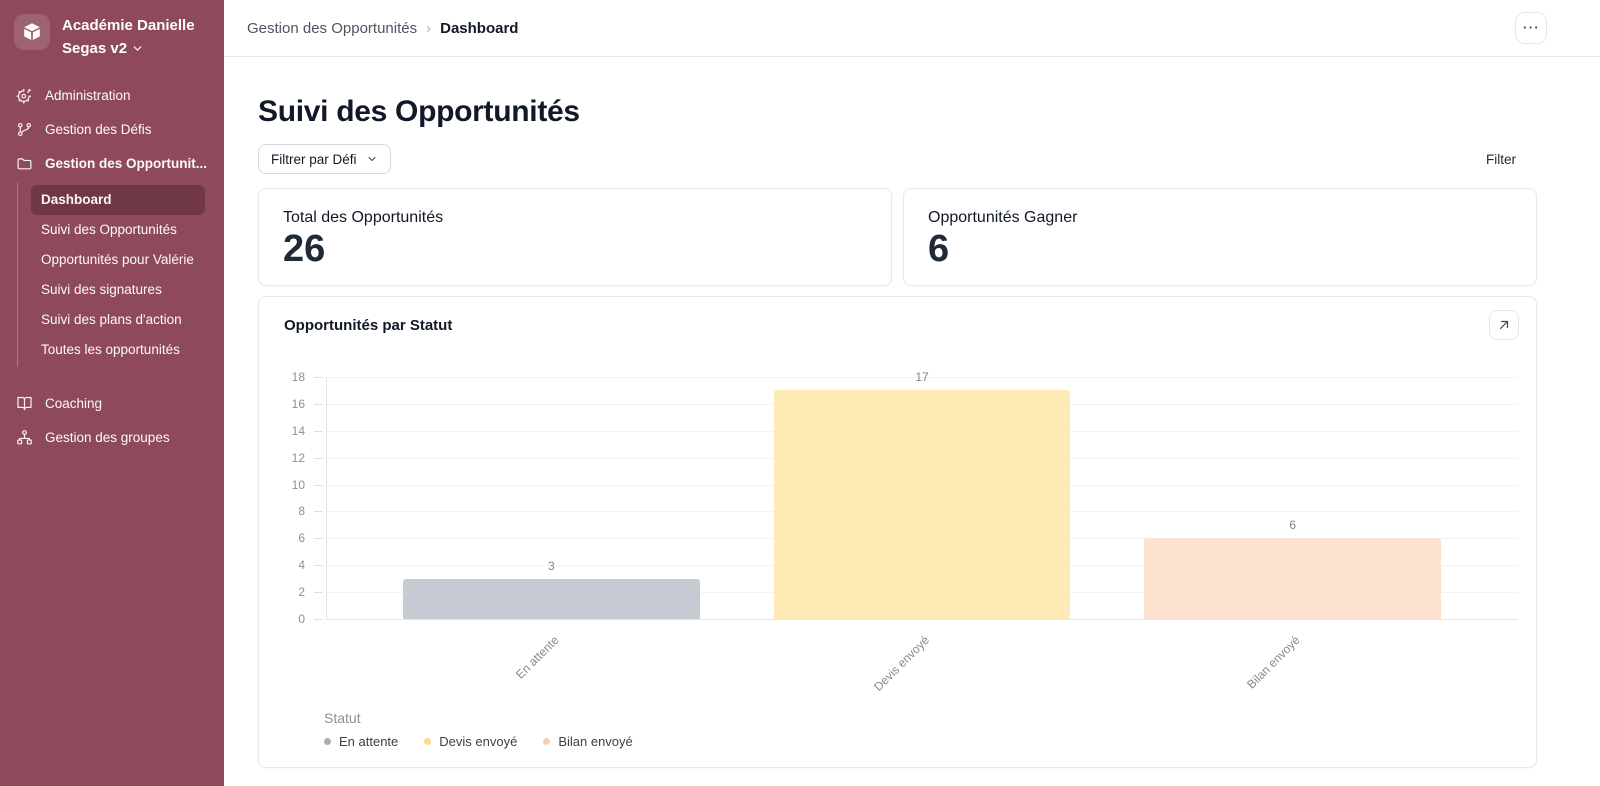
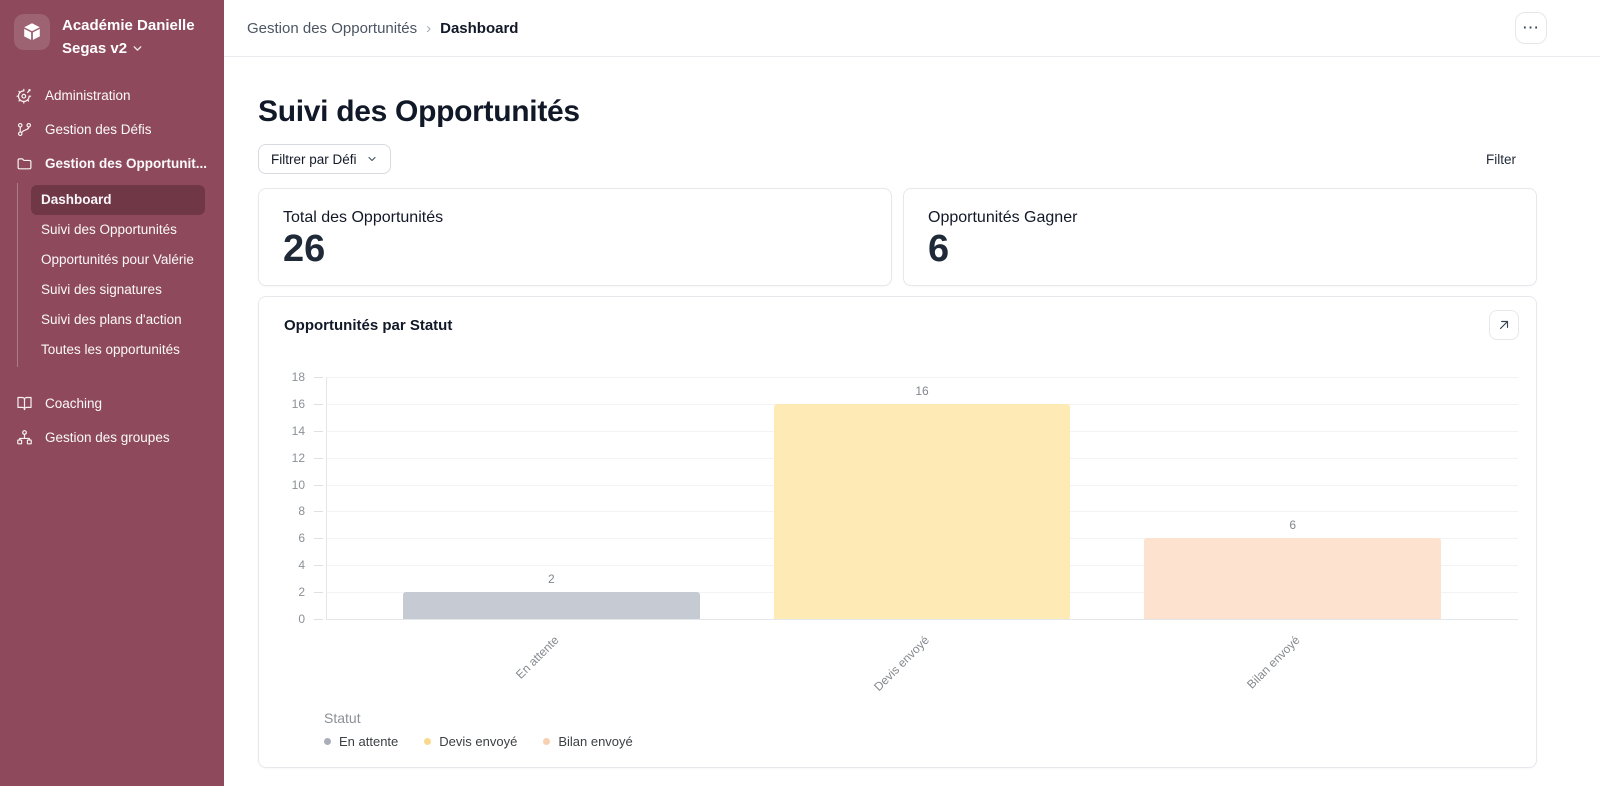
En attente: 3 -> 2
Devis envoyé: 17 -> 16
